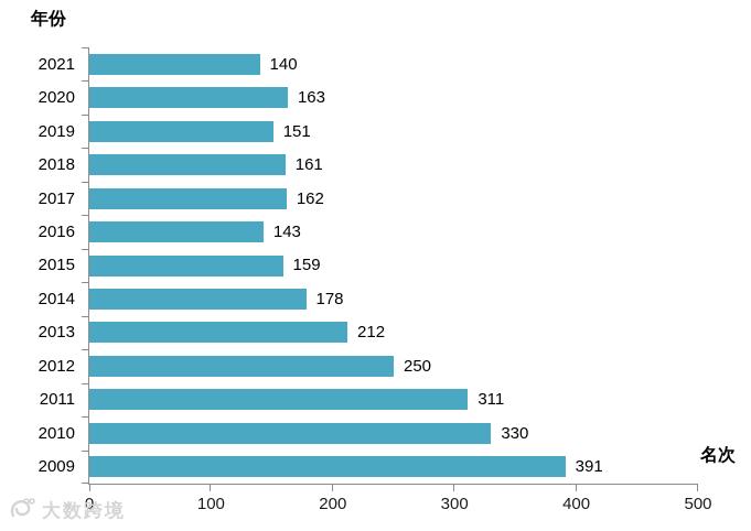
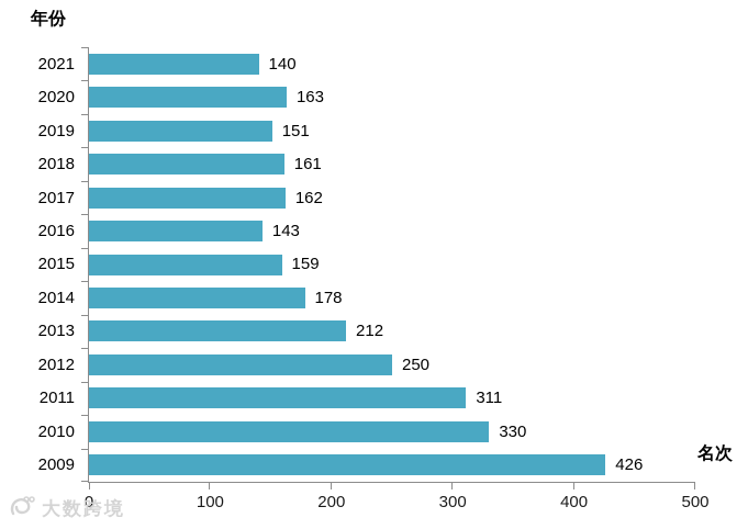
2009: 391 -> 426
